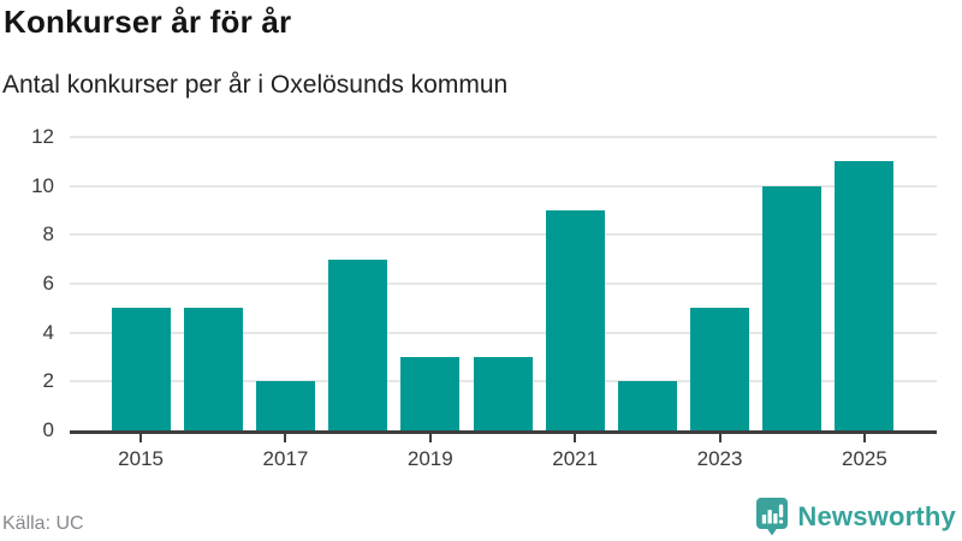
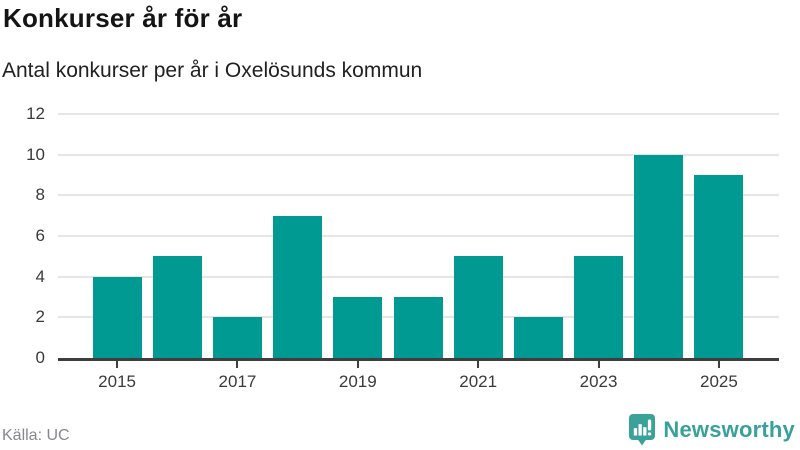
2015: 5 -> 4
2021: 9 -> 5
2025: 11 -> 9
